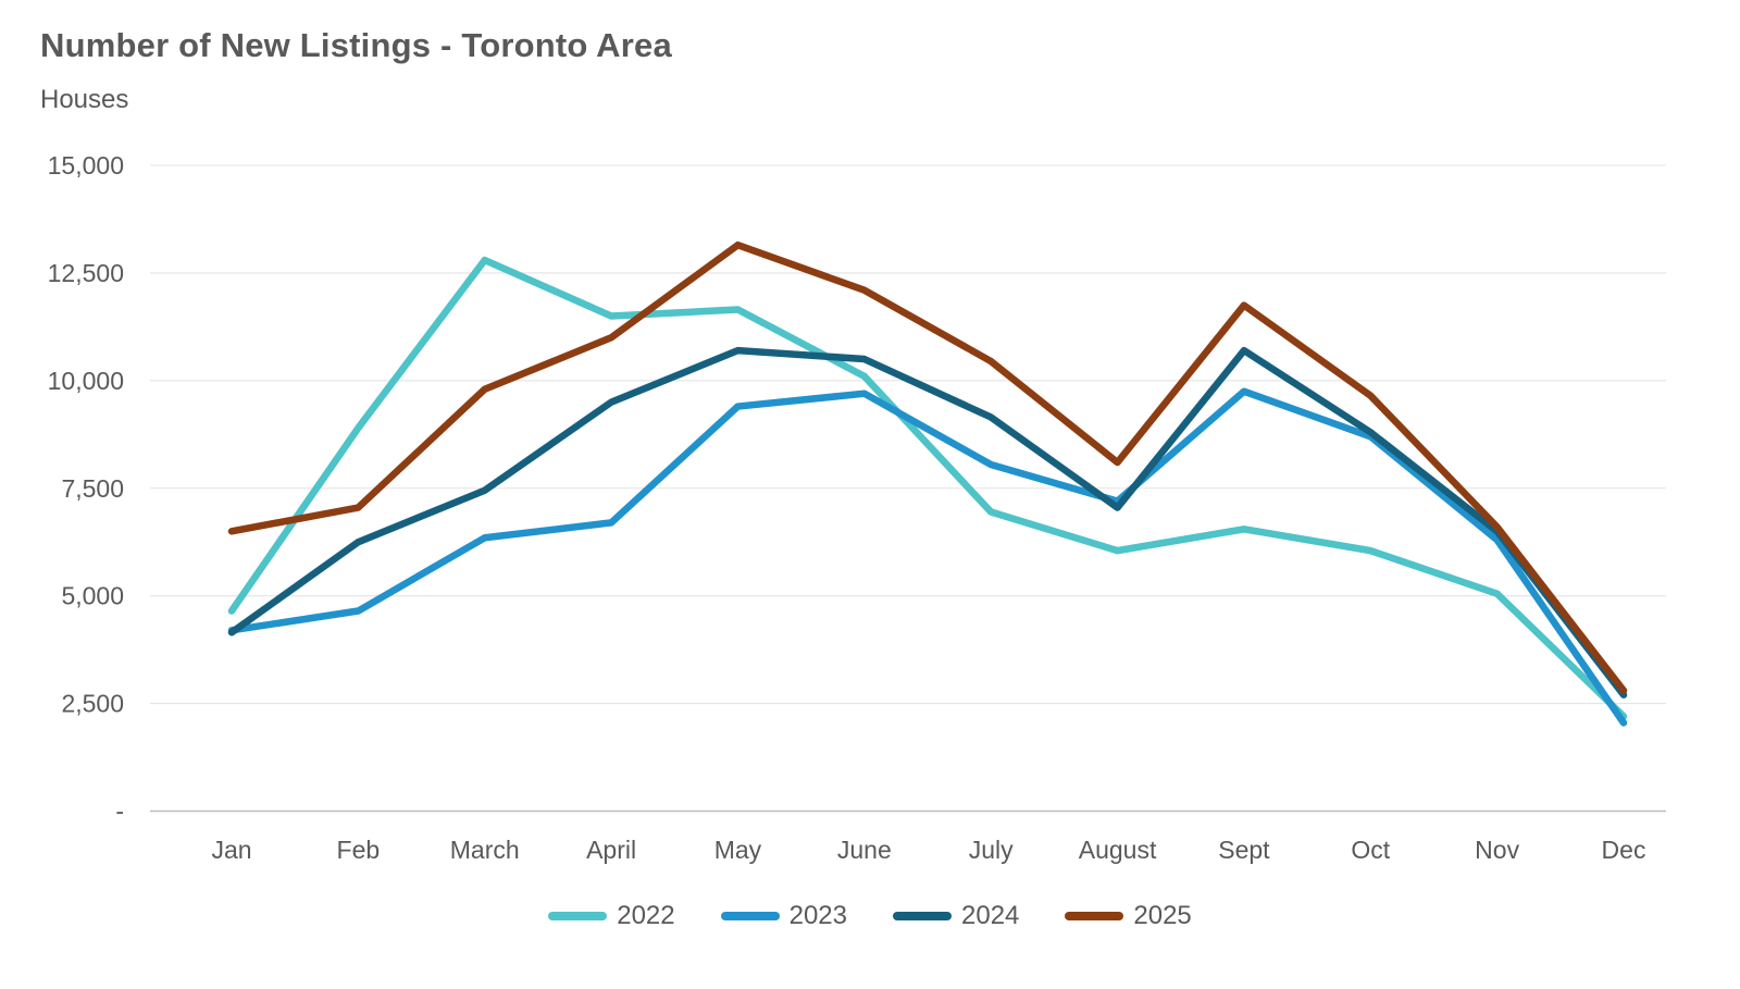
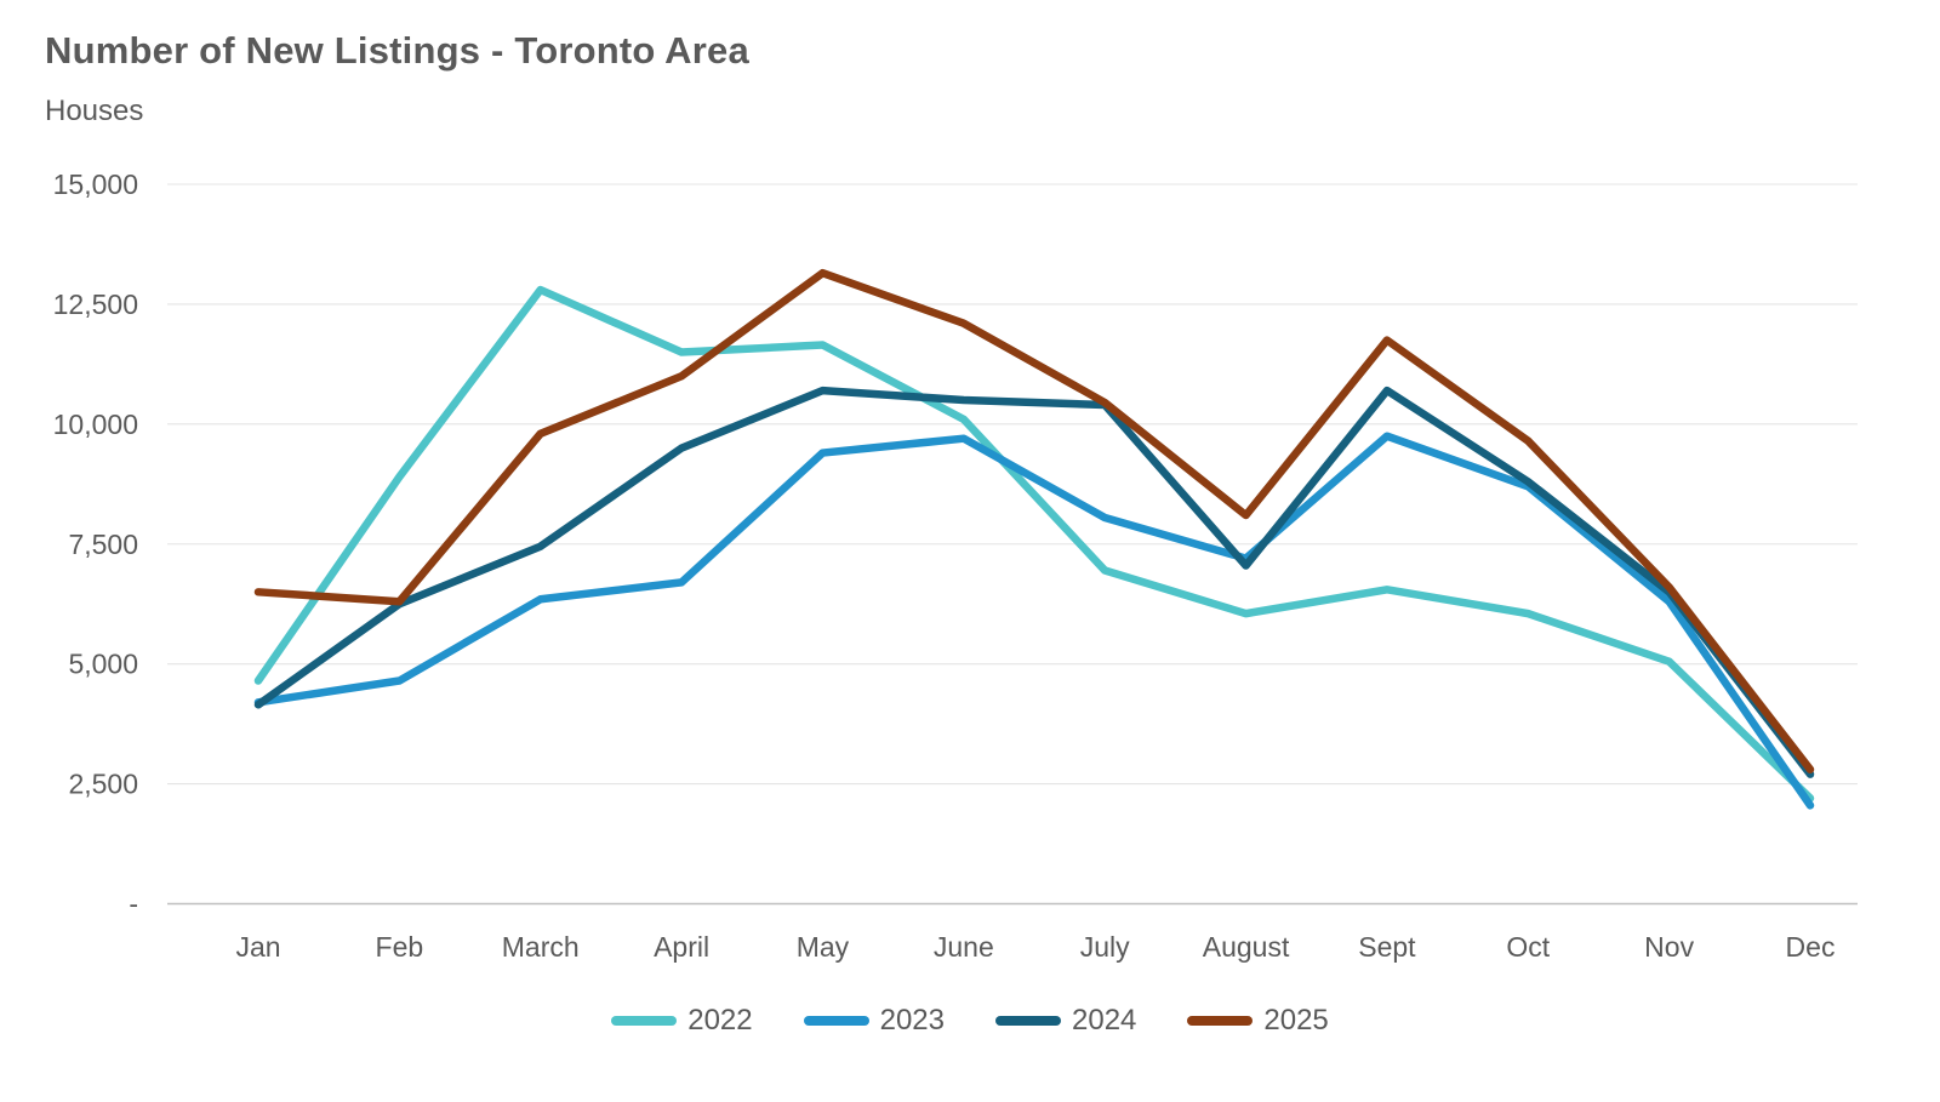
2025/Feb: 7000 -> 6300
2024/July: 9200 -> 10400
